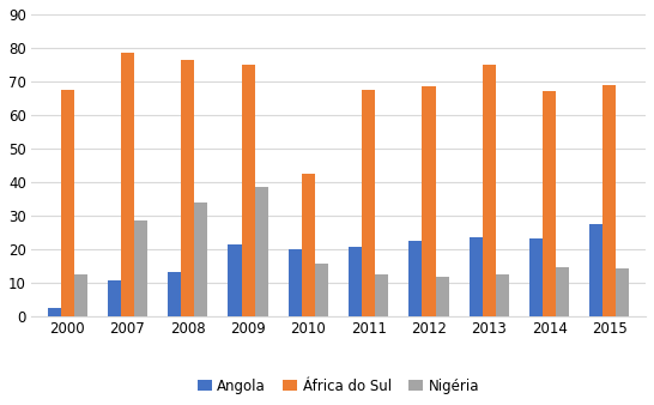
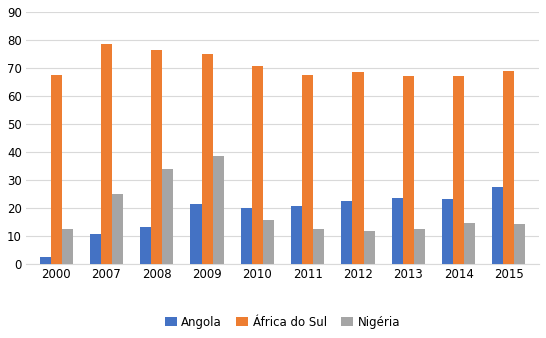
Nigéria/2007: 28.5 -> 25.0
África do Sul/2010: 42.5 -> 70.5
África do Sul/2013: 75.0 -> 67.0
